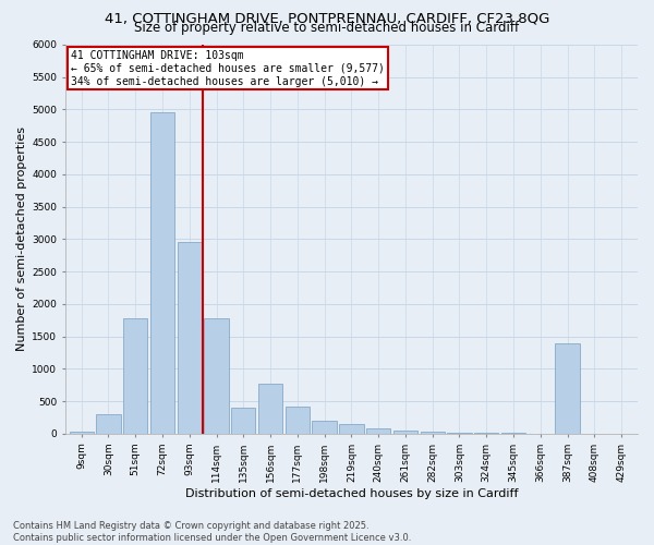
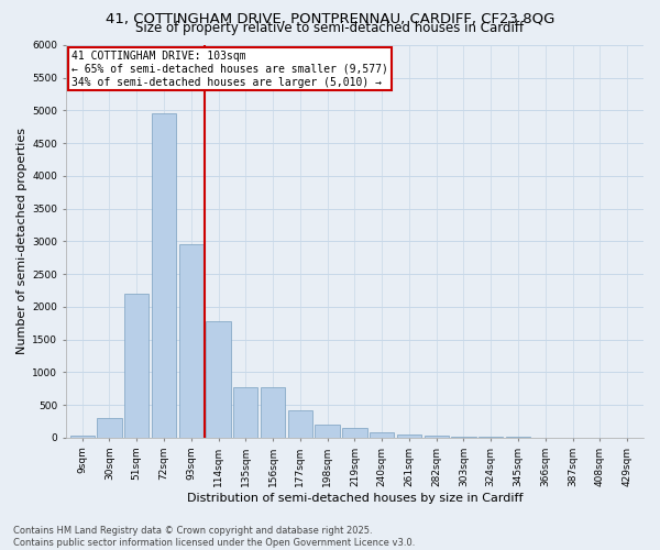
51sqm: 1780 -> 2200
135sqm: 400 -> 780
387sqm: 1400 -> 0
